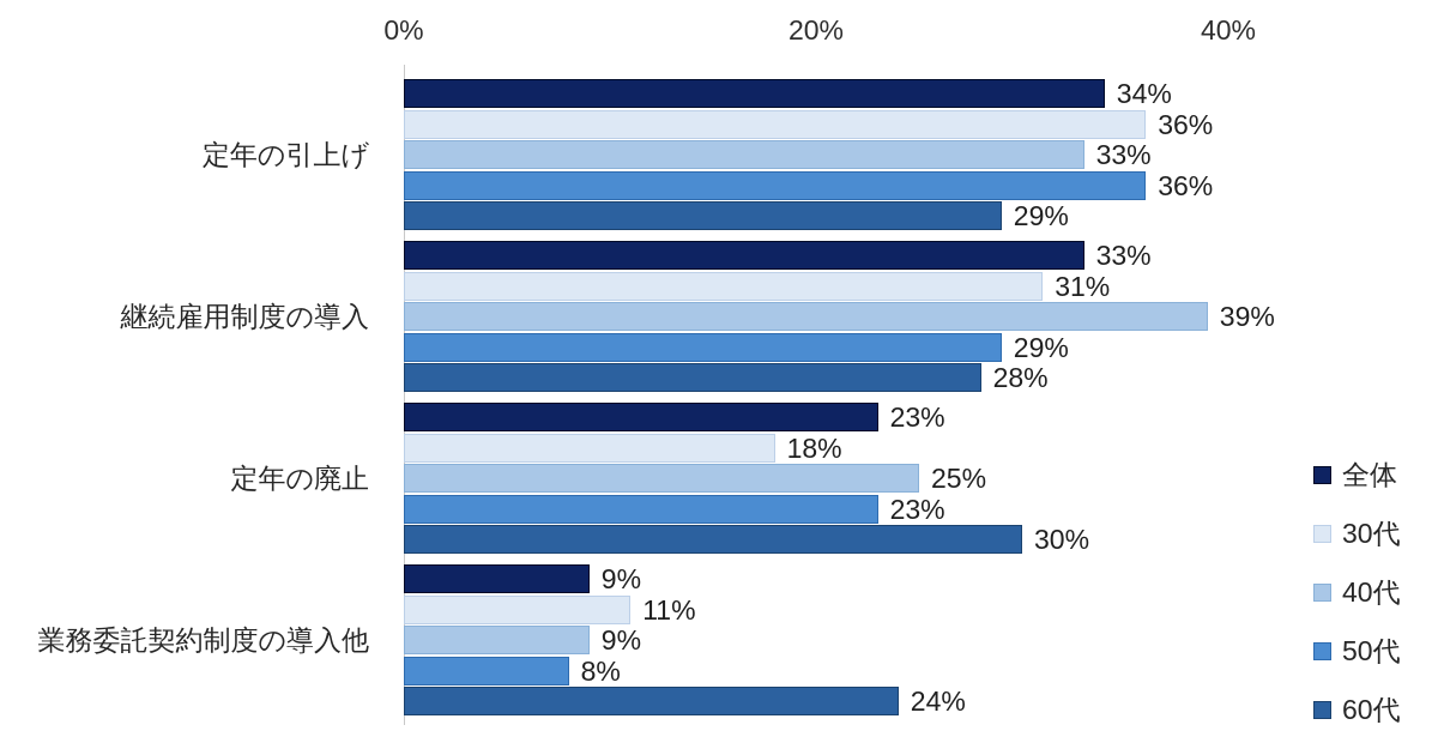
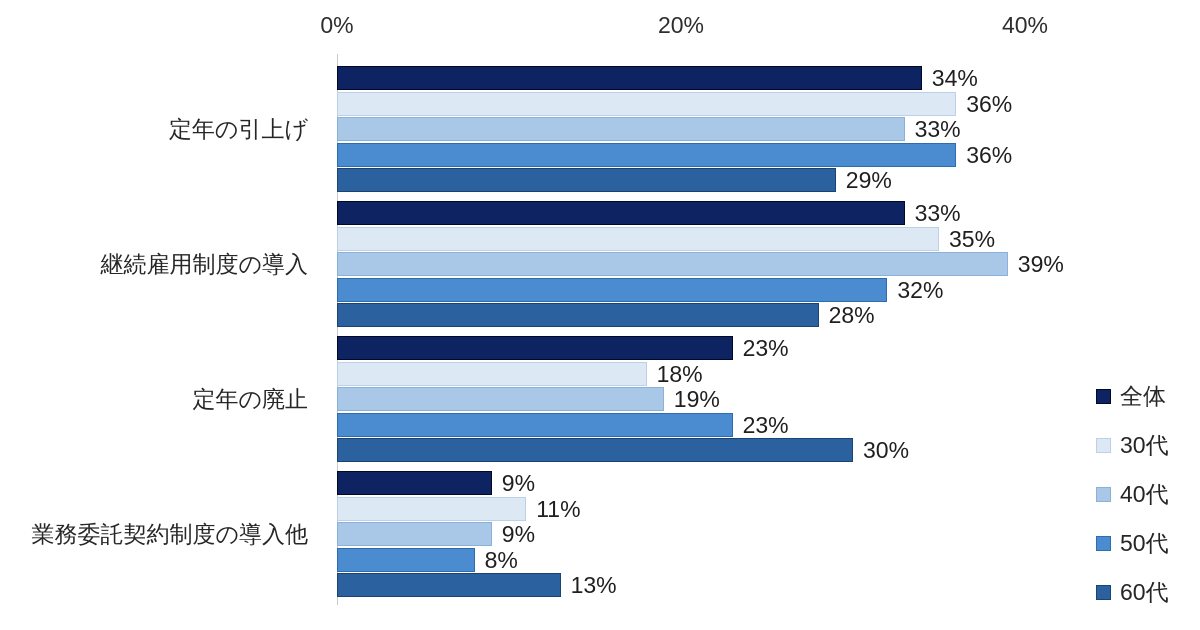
30代/継続雇用制度の導入: 31% -> 35%
50代/継続雇用制度の導入: 29% -> 32%
40代/定年の廃止: 25% -> 19%
60代/業務委託契約制度の導入他: 24% -> 13%
